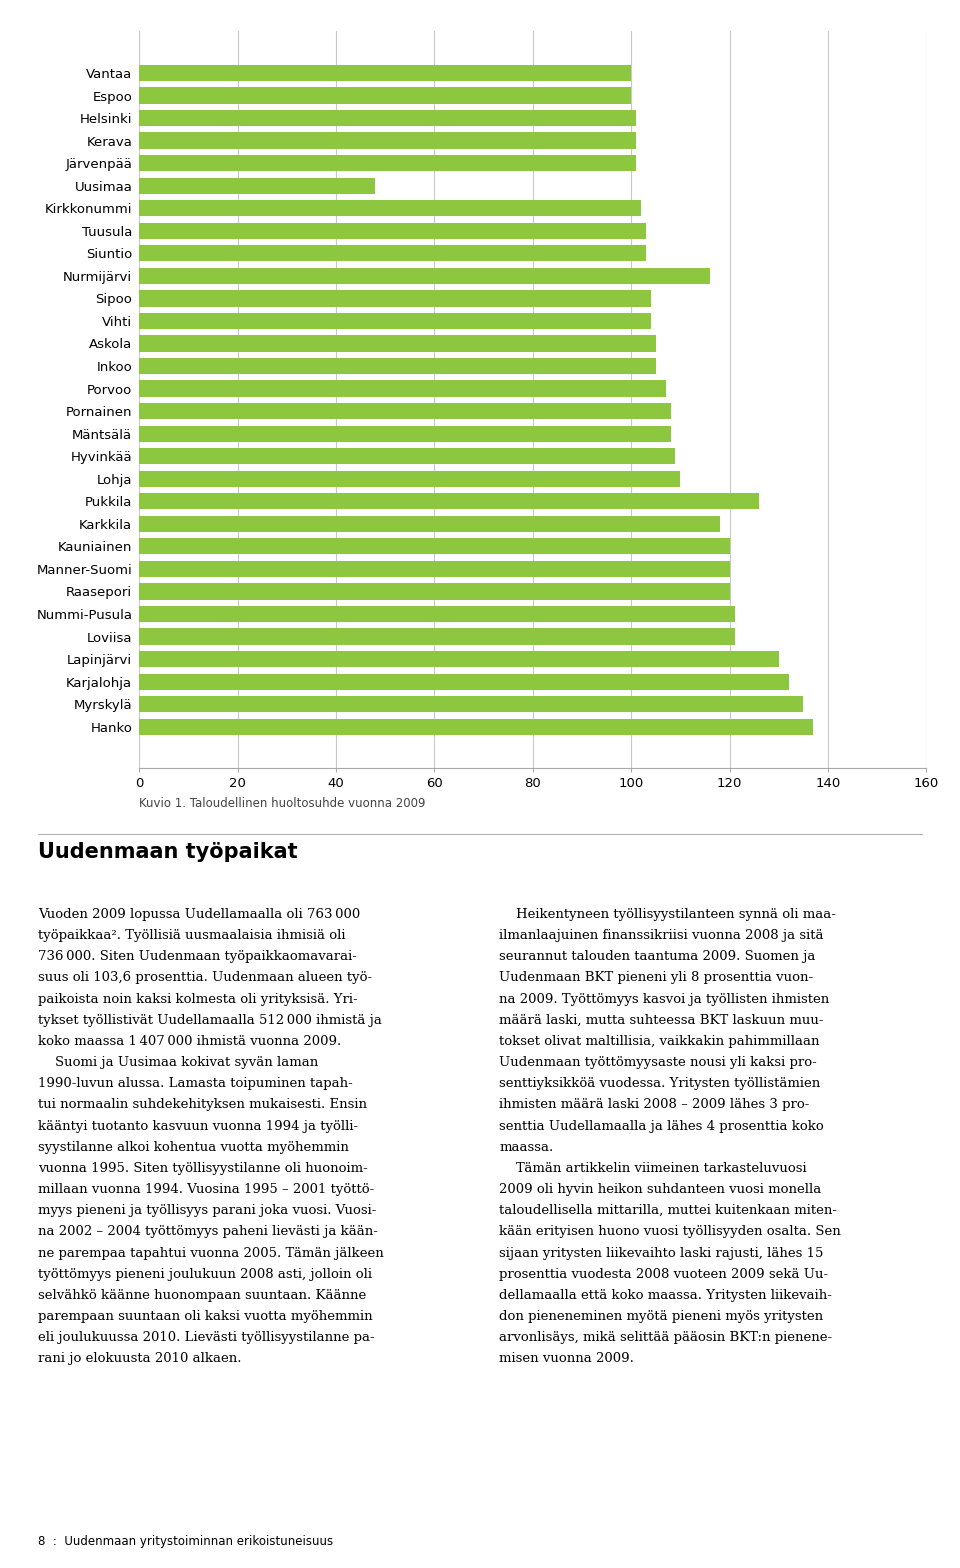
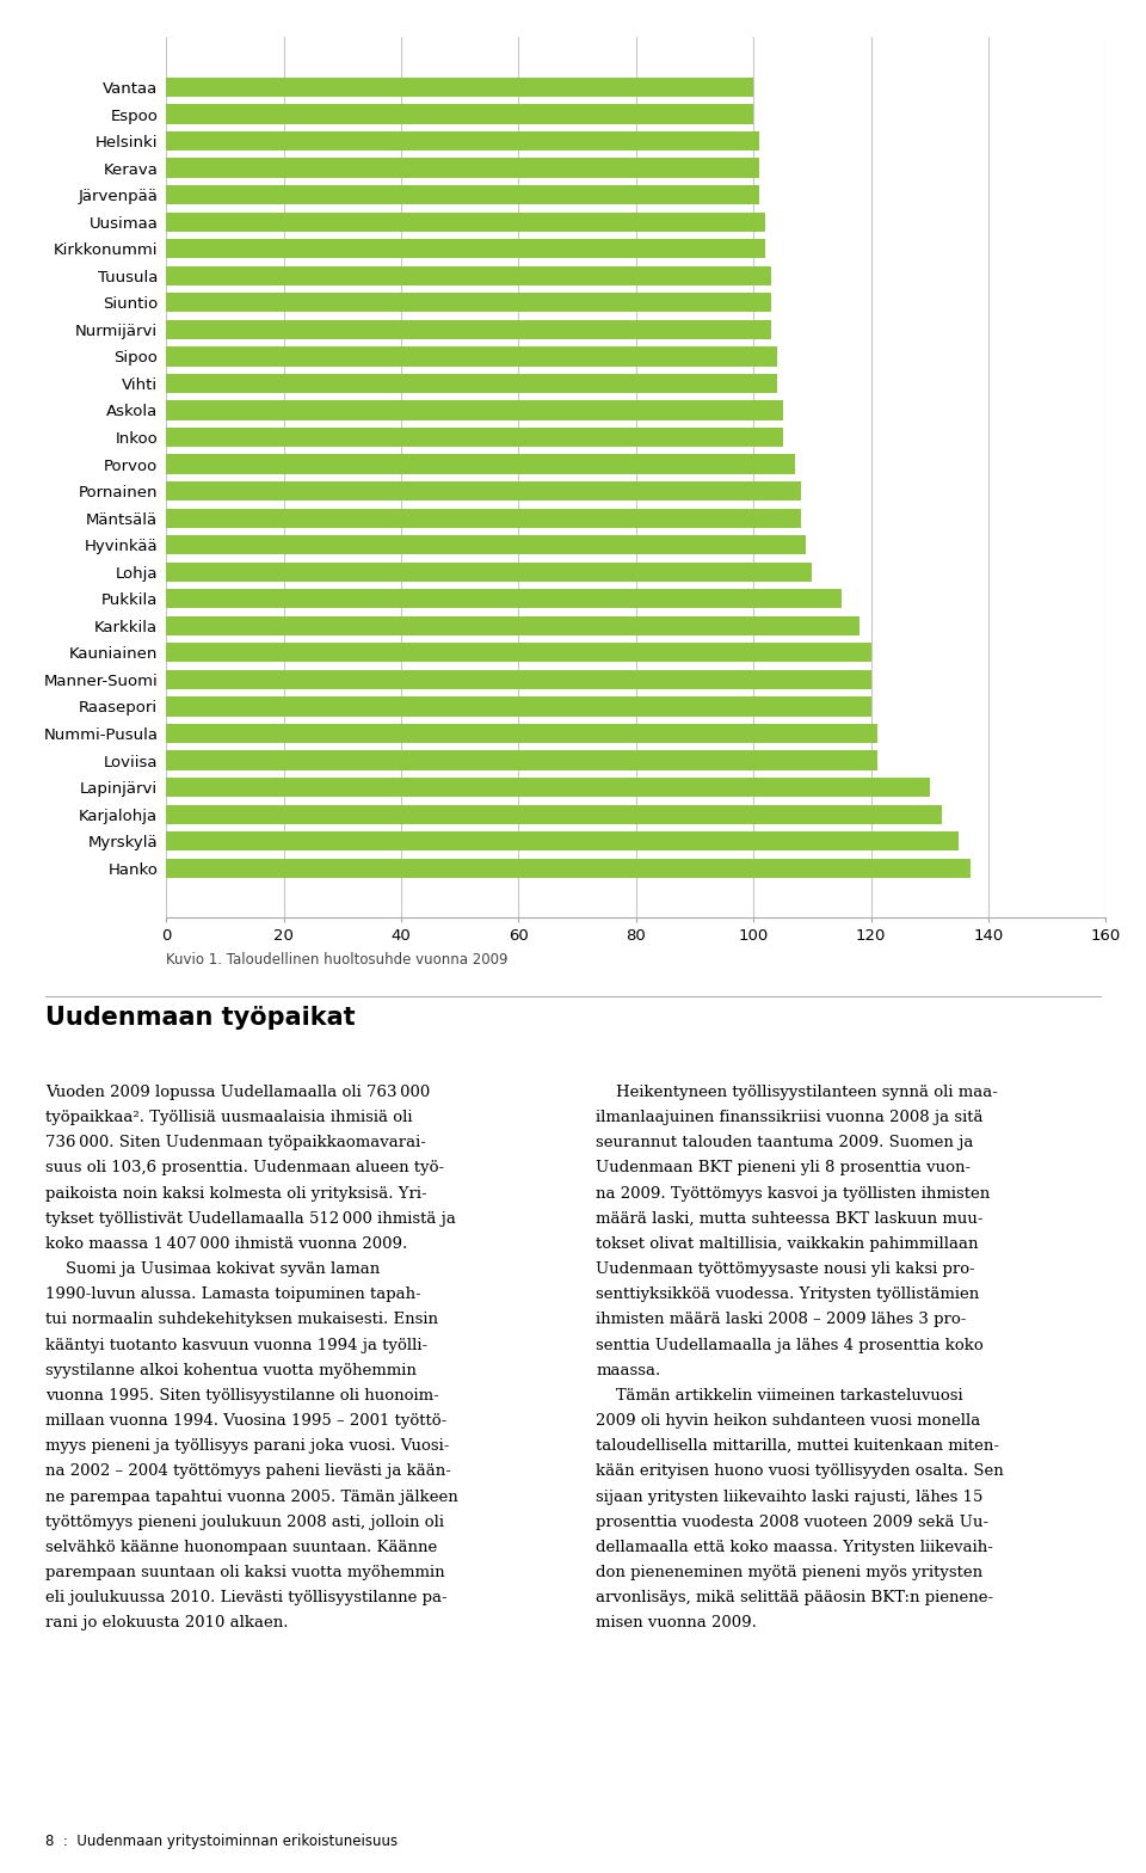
Uusimaa: 48 -> 102
Nurmijärvi: 116 -> 103
Pukkila: 126 -> 115
